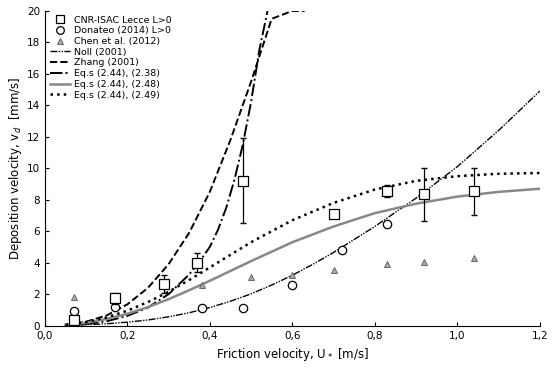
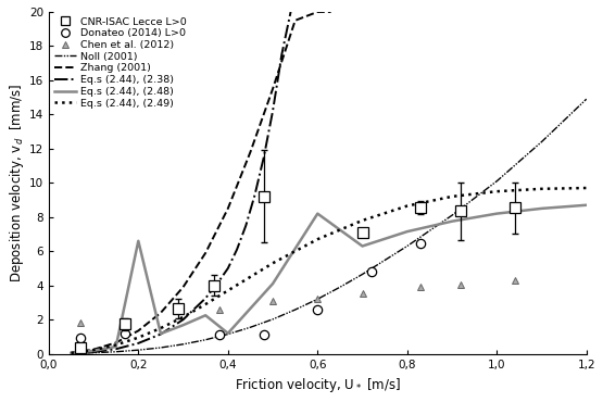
Eq.s (2.44), (2.48)/0,2: 0.8 -> 6.6
Eq.s (2.44), (2.48)/0,4: 2.9 -> 1.2
Eq.s (2.44), (2.48)/0,6: 5.3 -> 8.2
